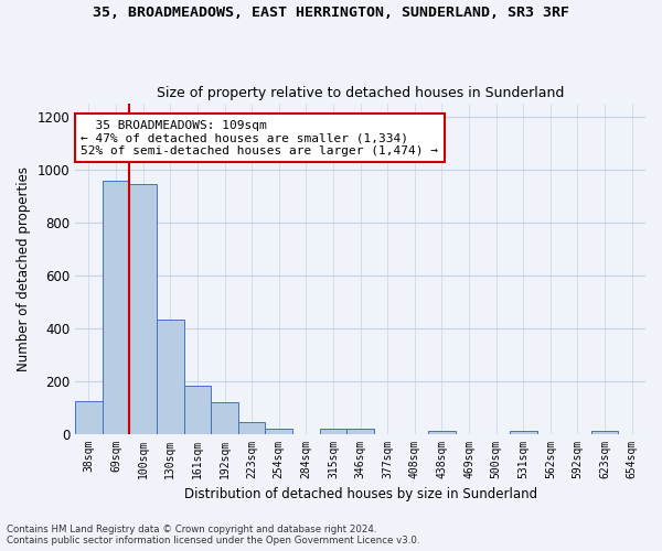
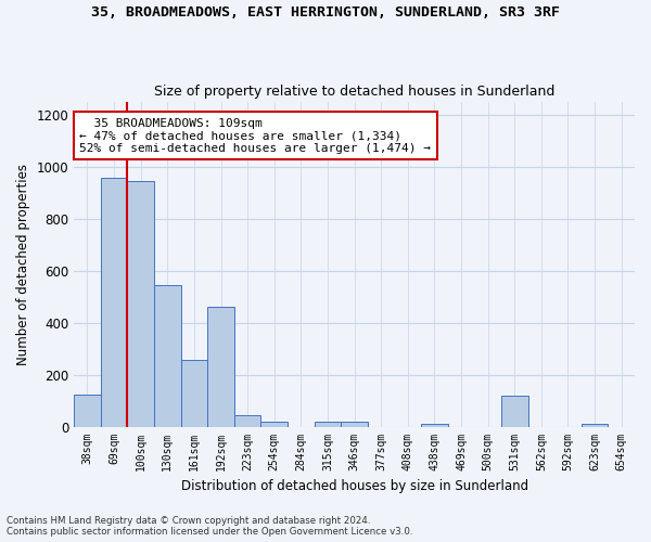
130sqm: 430 -> 545
161sqm: 183 -> 255
192sqm: 120 -> 460
531sqm: 10 -> 120
